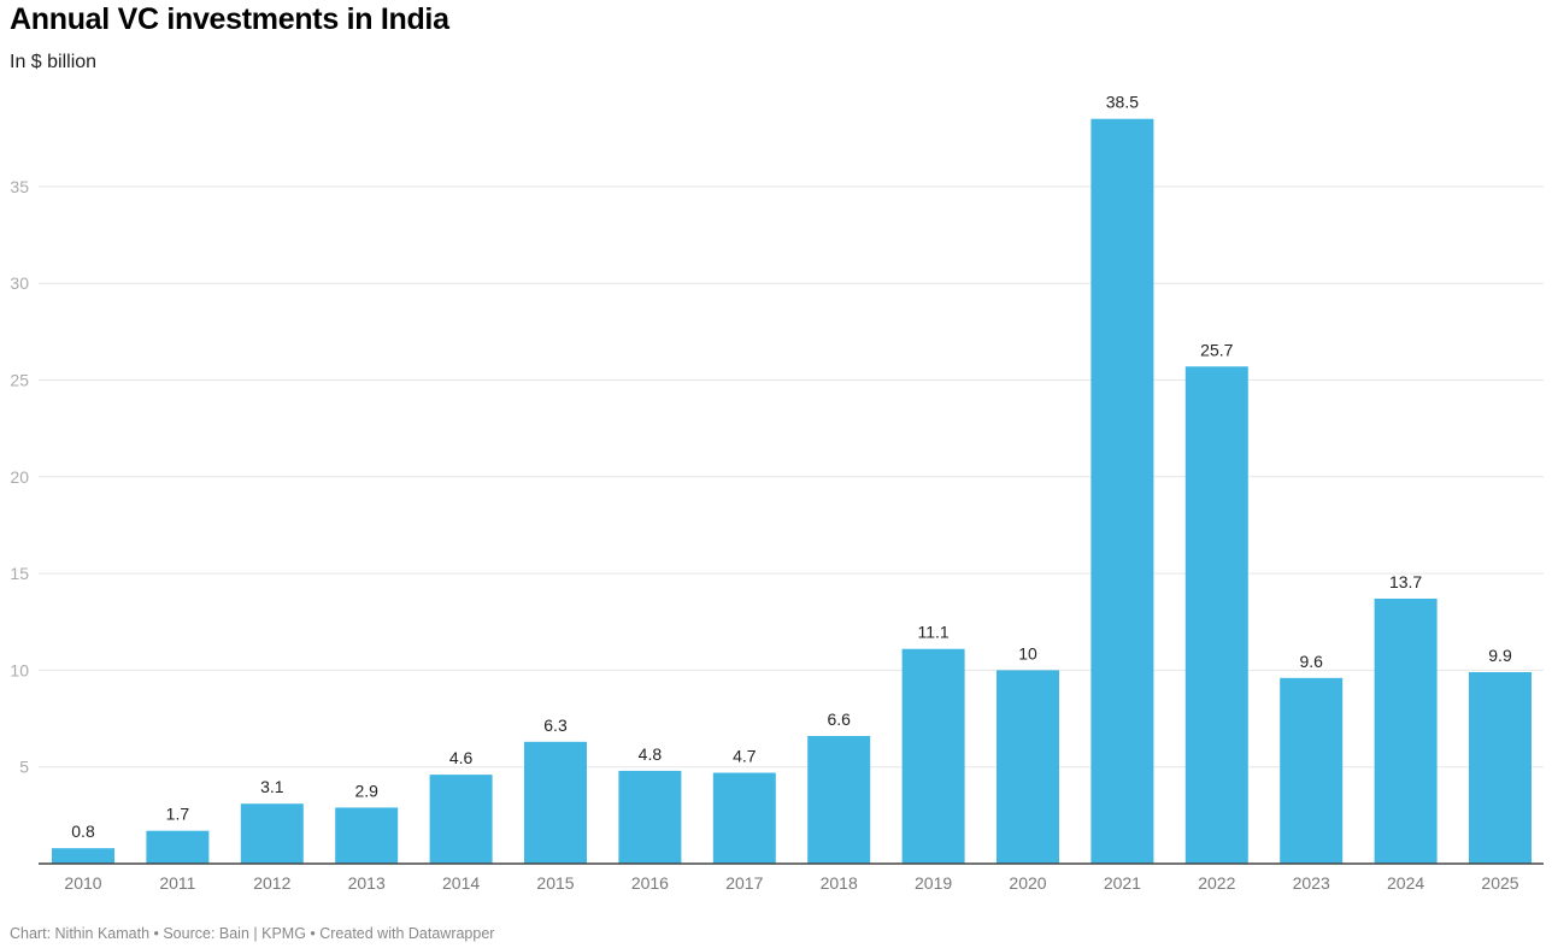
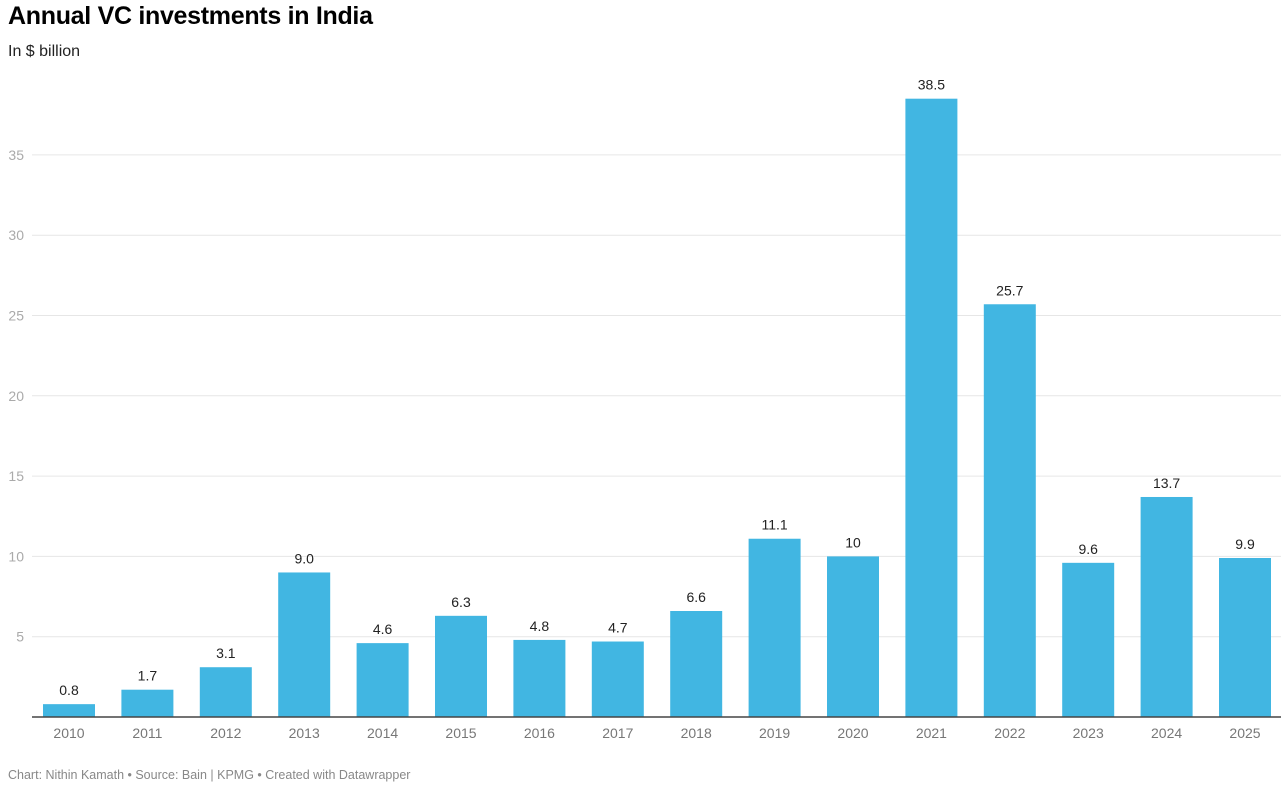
2013: 2.9 -> 9.0
